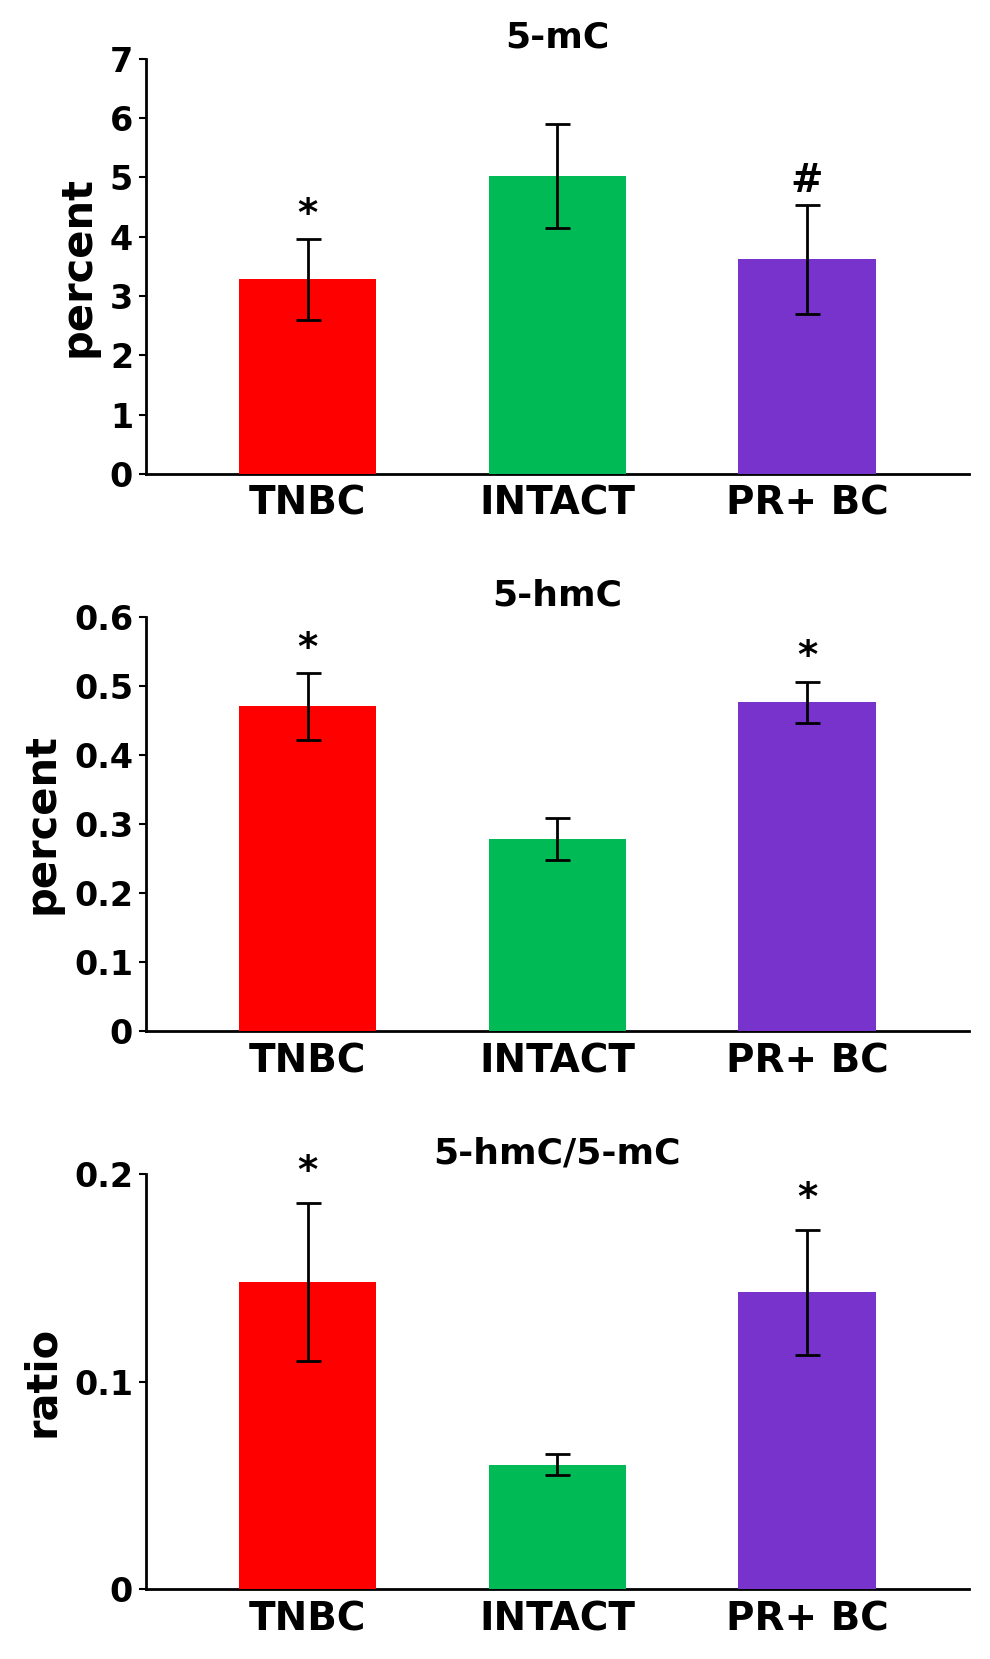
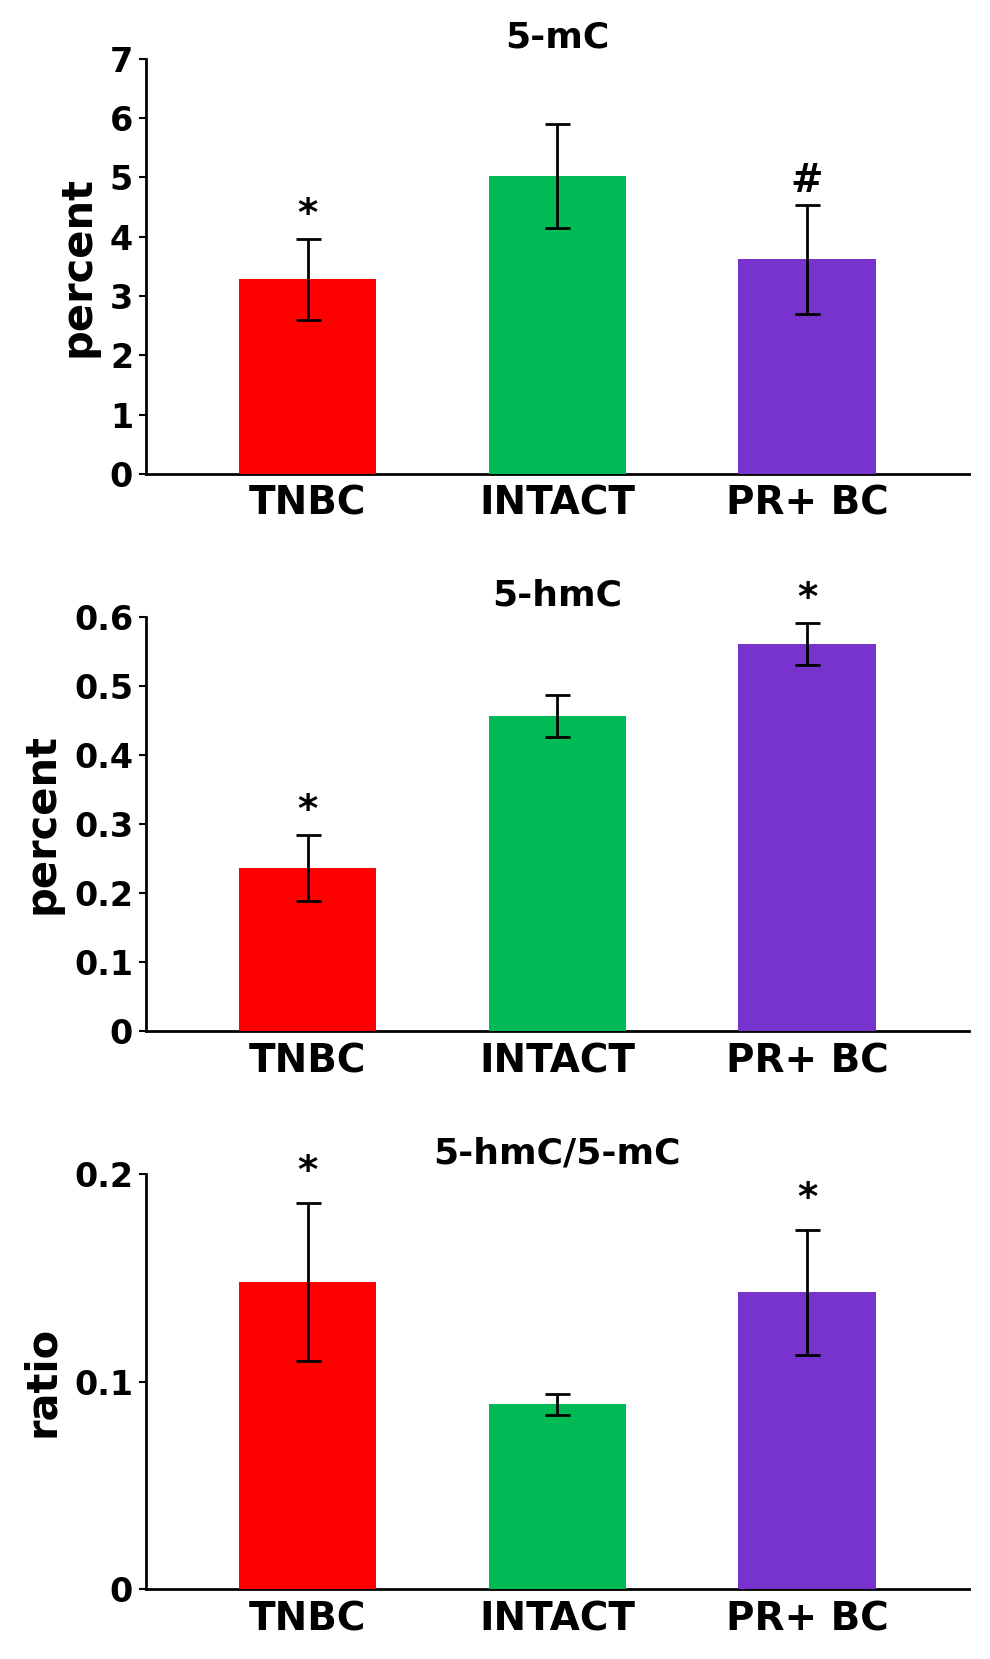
5-hmC/TNBC: 0.470 -> 0.236
5-hmC/INTACT: 0.278 -> 0.456
5-hmC/PR+ BC: 0.476 -> 0.560
5-hmC/5-mC/INTACT: 0.060 -> 0.089
